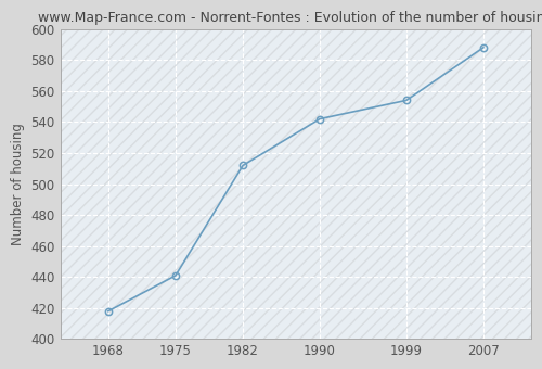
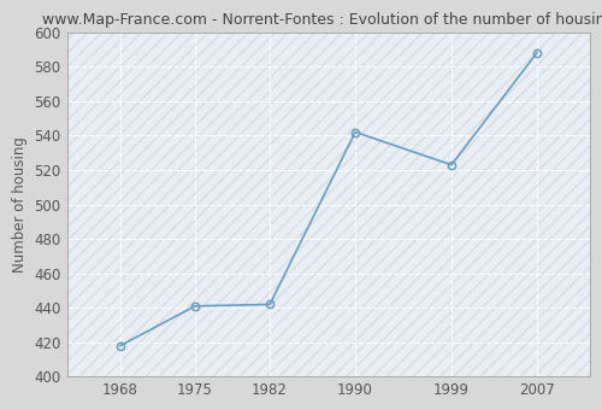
1982: 512 -> 442
1999: 554 -> 523
